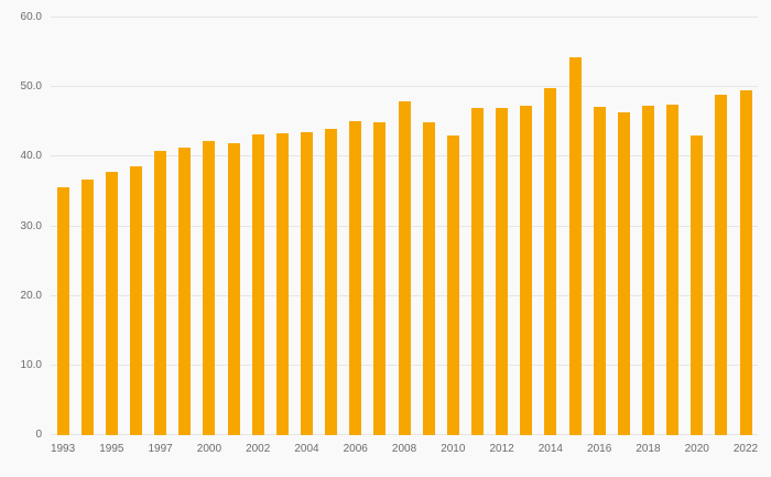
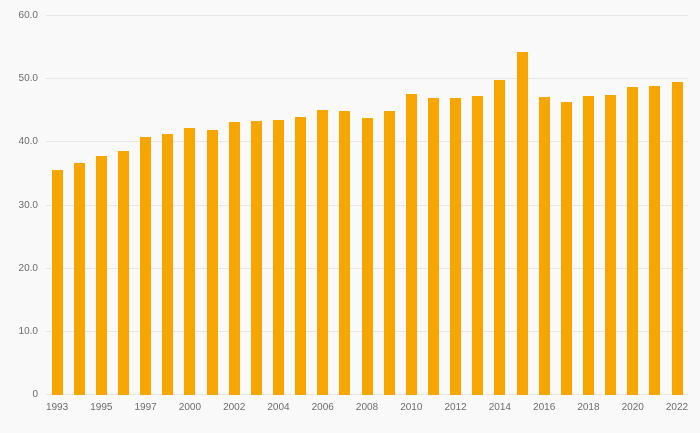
2008: 48 -> 44
2010: 43 -> 48
2020: 43 -> 49
